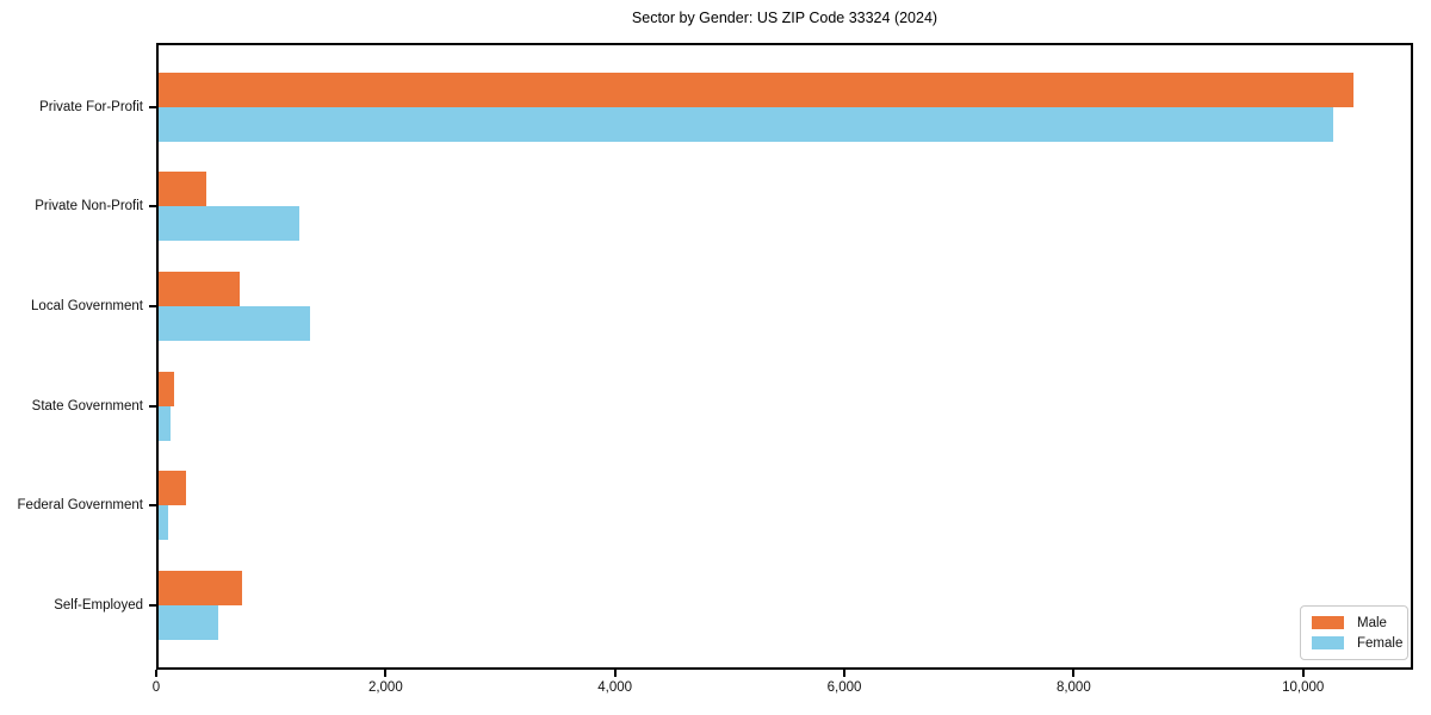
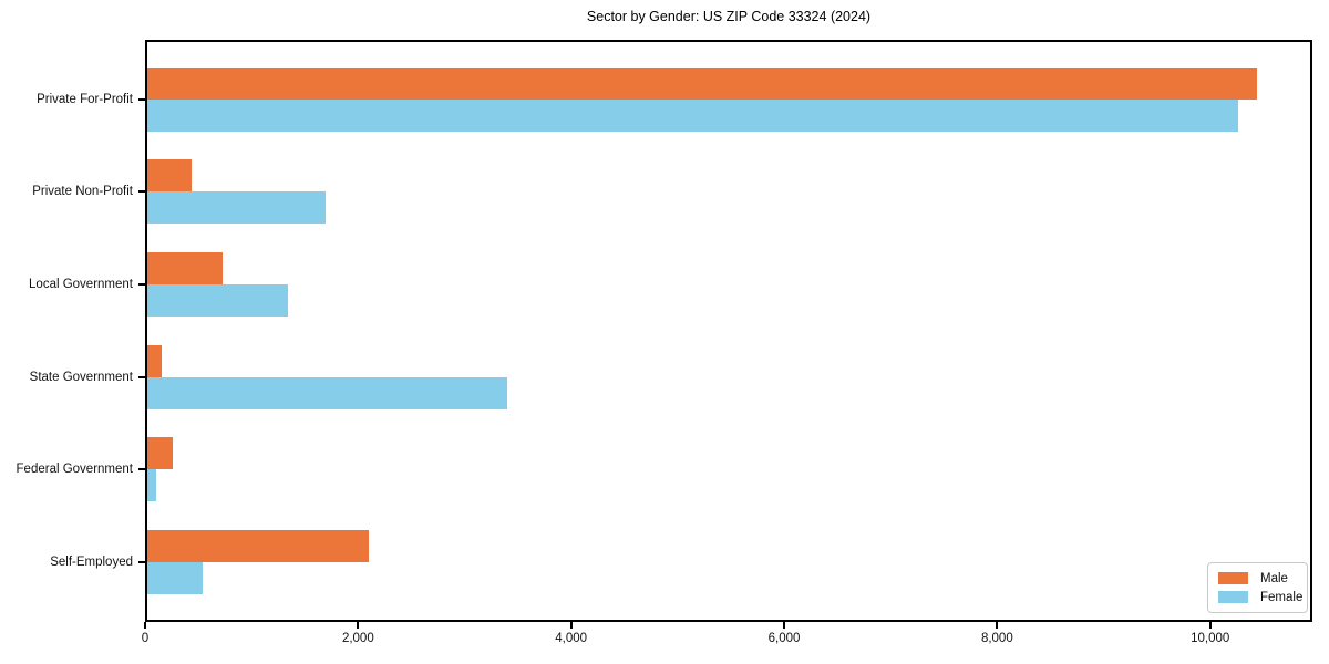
Female/Private Non-Profit: 1200 -> 1700
Female/State Government: 100 -> 3400
Male/Self-Employed: 700 -> 2100
